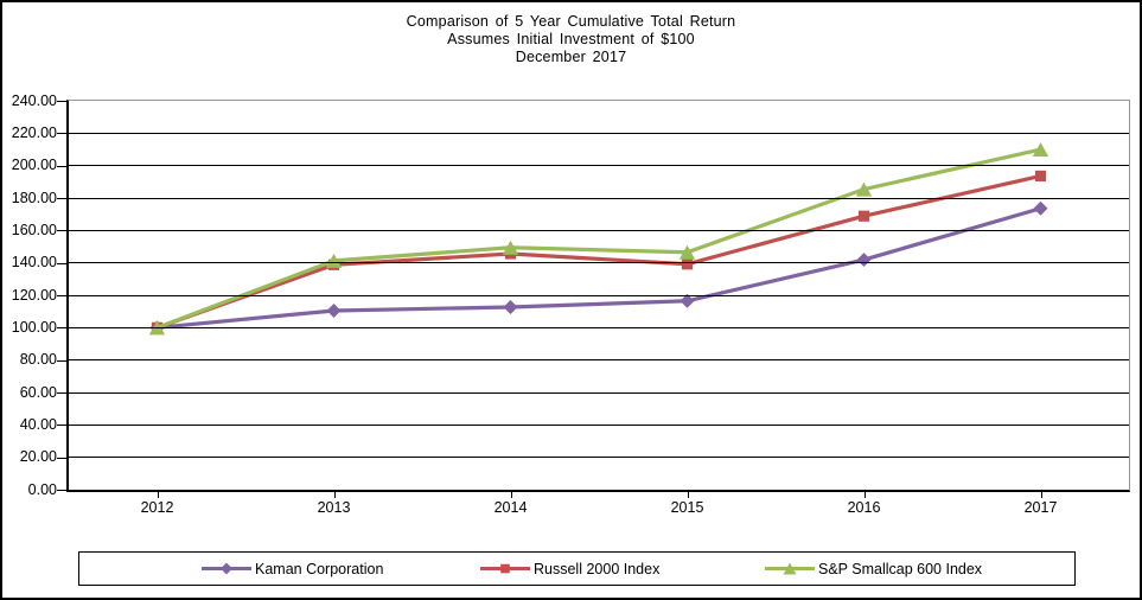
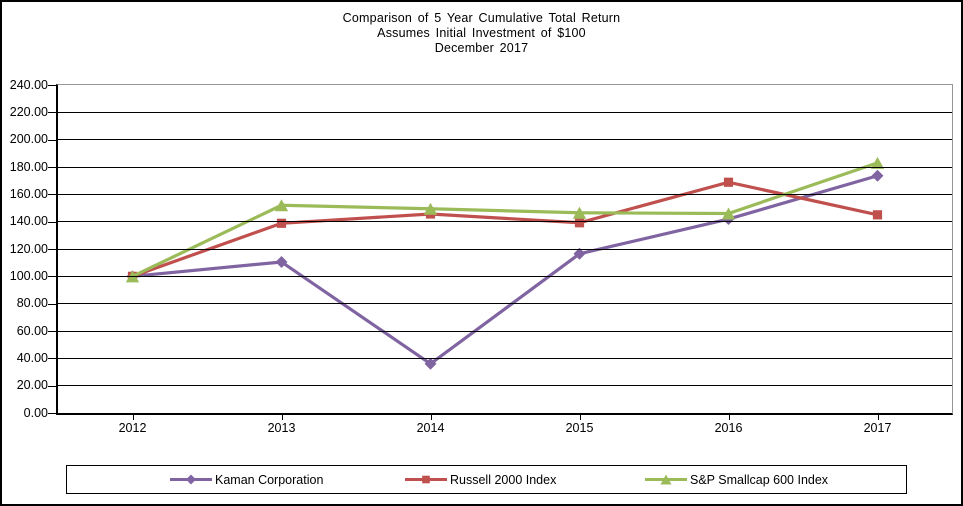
S&P Smallcap 600 Index/2013: 141 -> 152
Kaman Corporation/2014: 113 -> 36
S&P Smallcap 600 Index/2016: 185 -> 146
Russell 2000 Index/2017: 194 -> 145
S&P Smallcap 600 Index/2017: 210 -> 183
